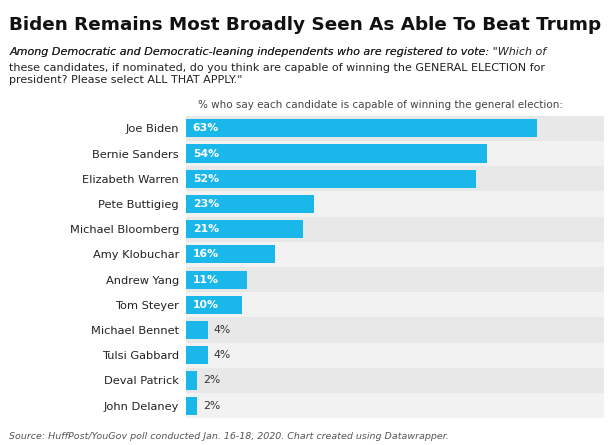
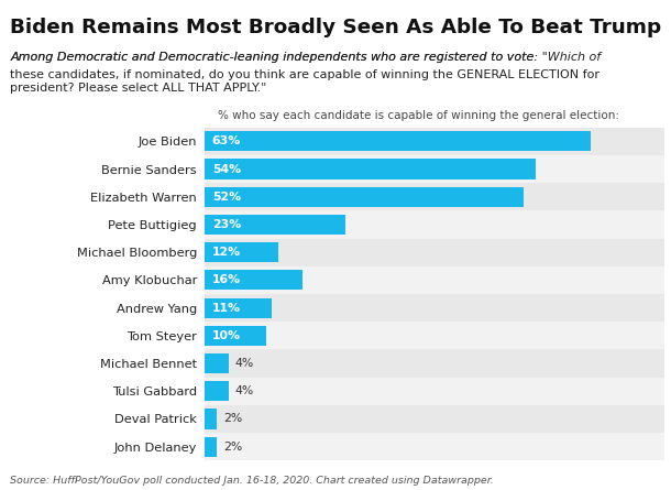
Michael Bloomberg: 21% -> 12%
